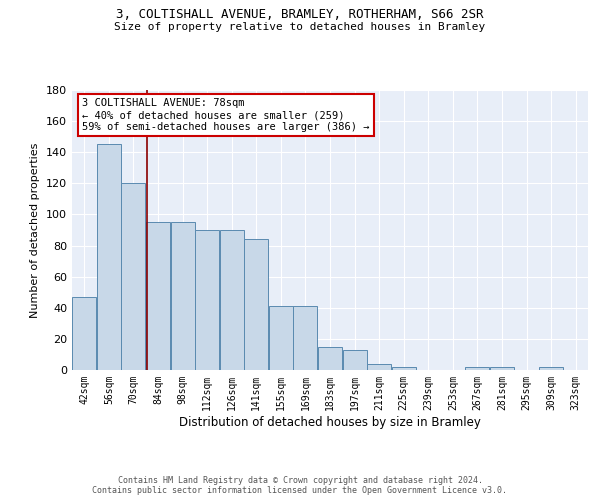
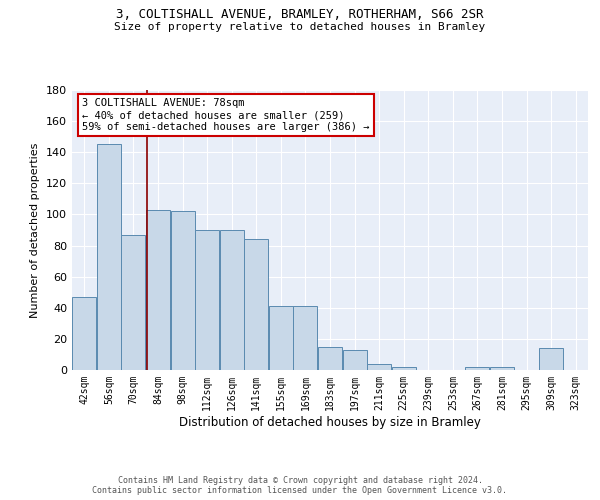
70sqm: 120 -> 87
84sqm: 95 -> 103
98sqm: 95 -> 102
309sqm: 2 -> 14
